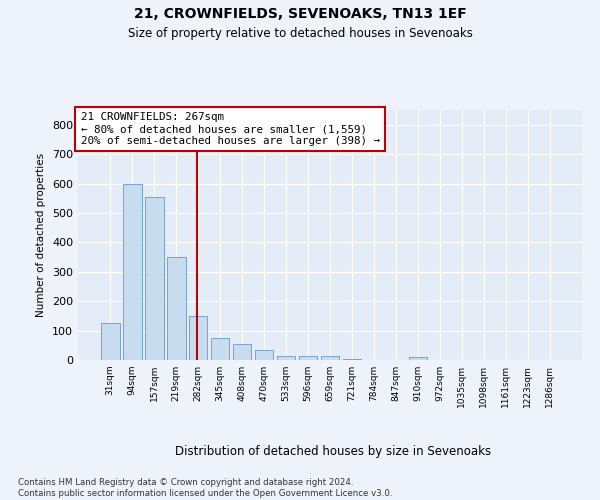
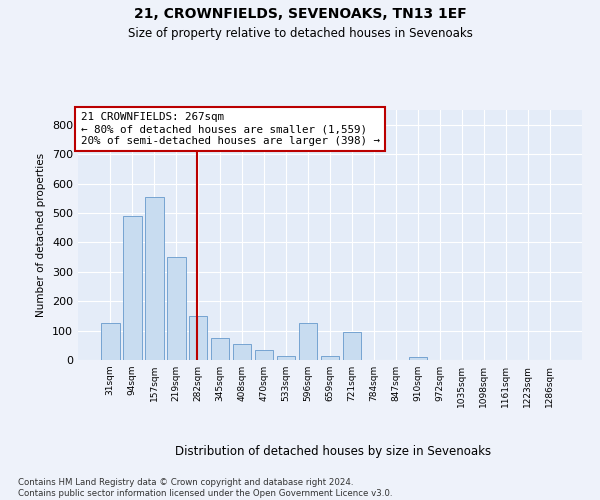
94sqm: 600 -> 490
596sqm: 12 -> 125
721sqm: 5 -> 95
